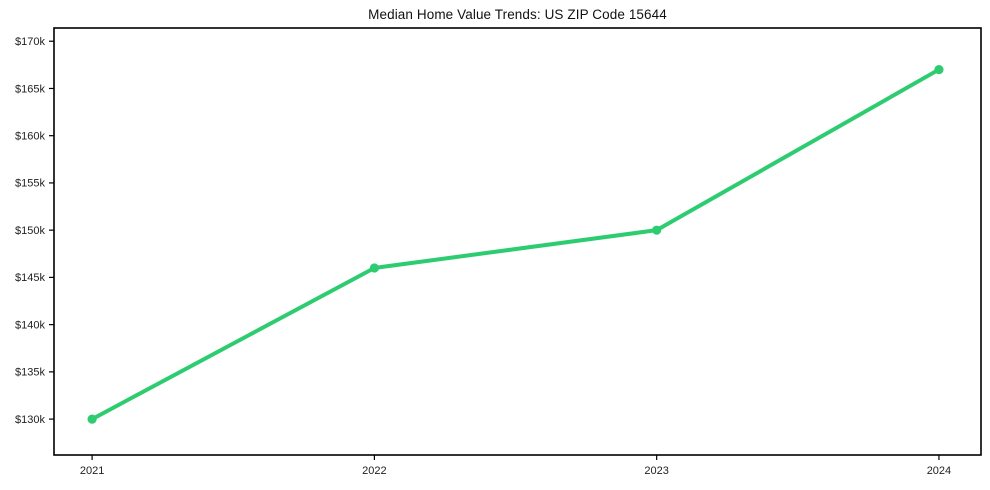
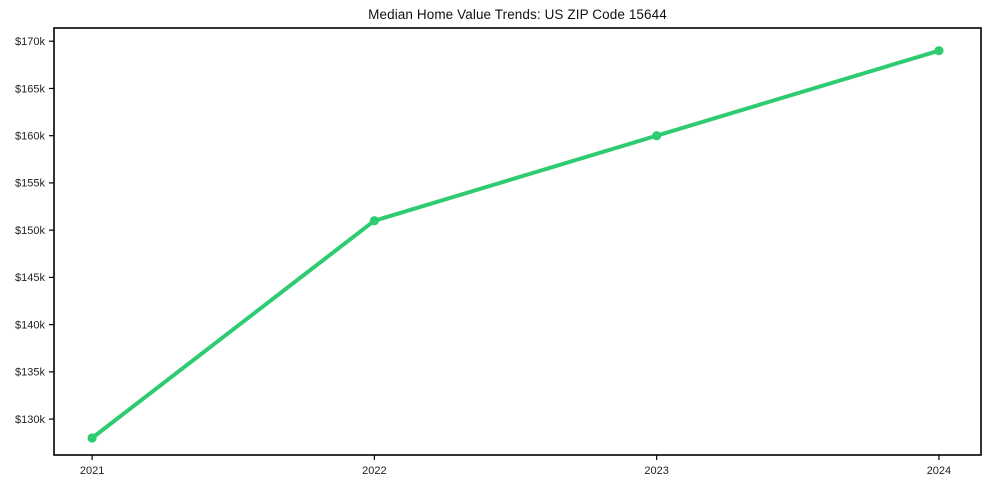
2021: $130k -> $128k
2022: $146k -> $151k
2023: $150k -> $160k
2024: $167k -> $169k
